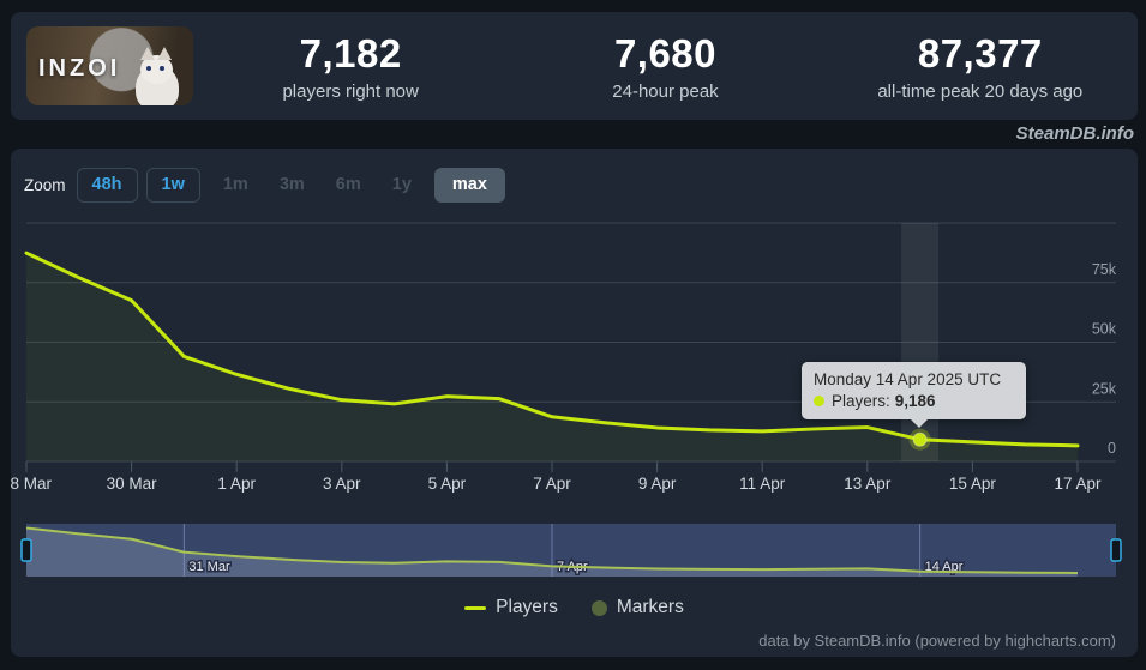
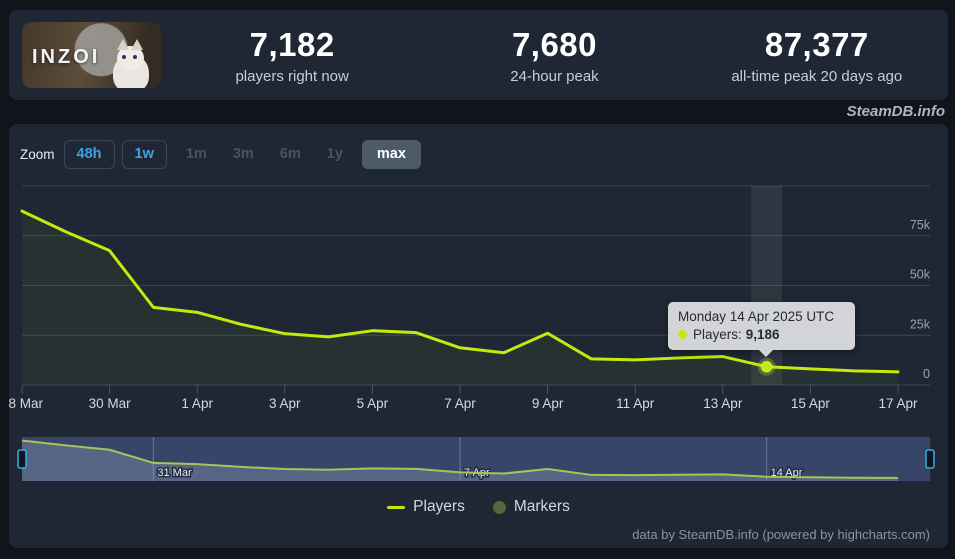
31 Mar: 44k -> 39k
9 Apr: 14k -> 26k
